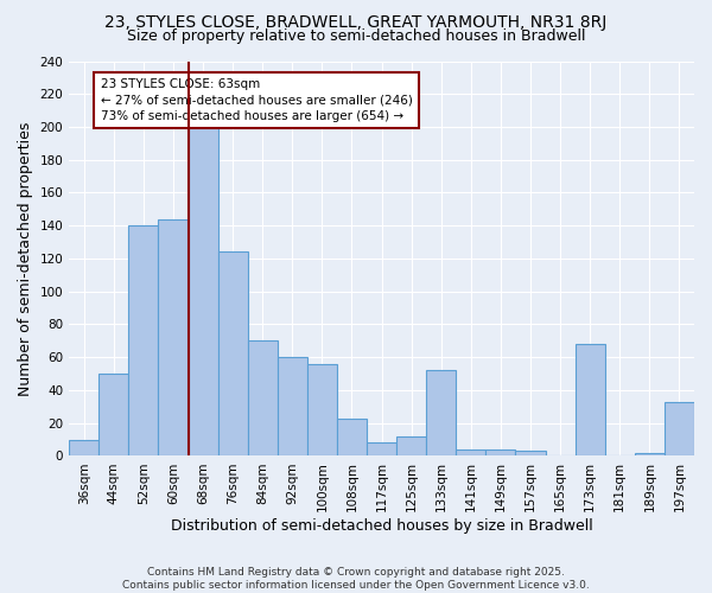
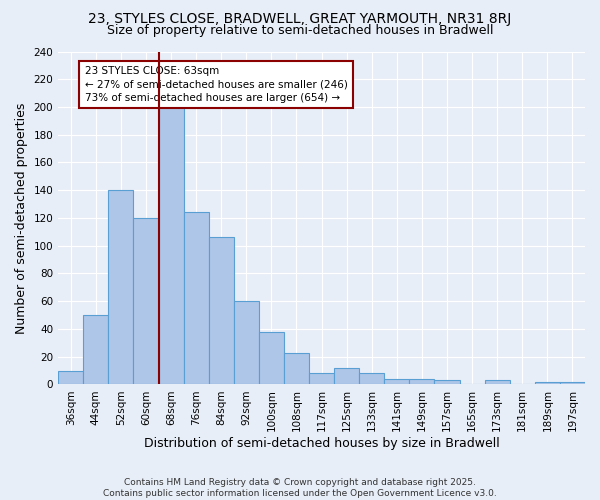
60sqm: 144 -> 120
84sqm: 70 -> 106
100sqm: 56 -> 38
133sqm: 52 -> 8
173sqm: 68 -> 3
197sqm: 33 -> 2
